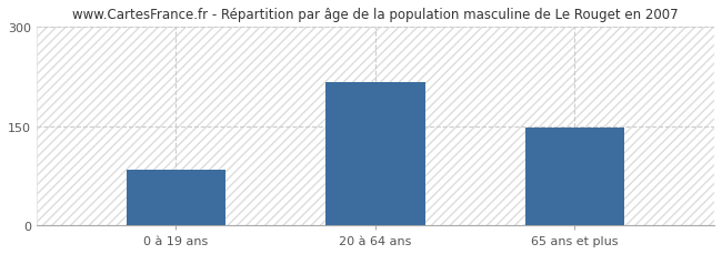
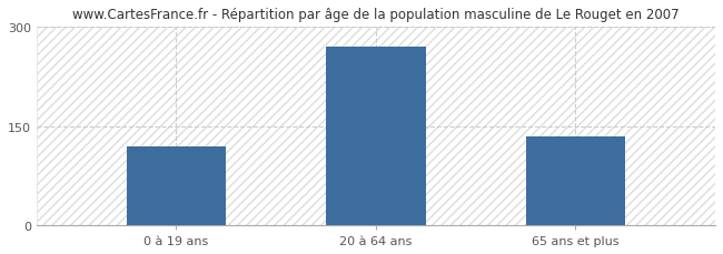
0 à 19 ans: 84 -> 120
20 à 64 ans: 216 -> 270
65 ans et plus: 148 -> 135
